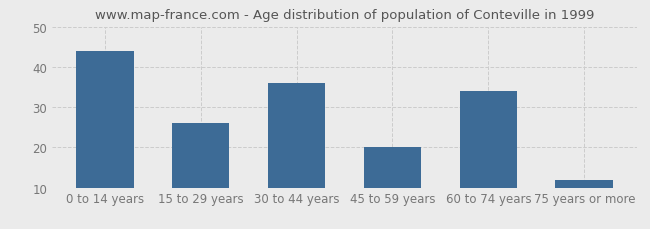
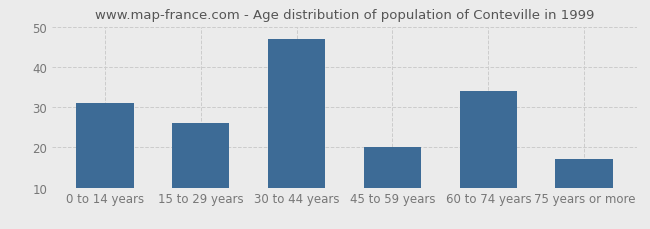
0 to 14 years: 44 -> 31
30 to 44 years: 36 -> 47
75 years or more: 12 -> 17
